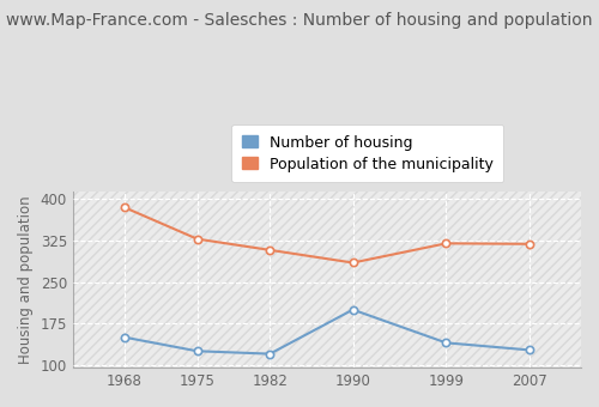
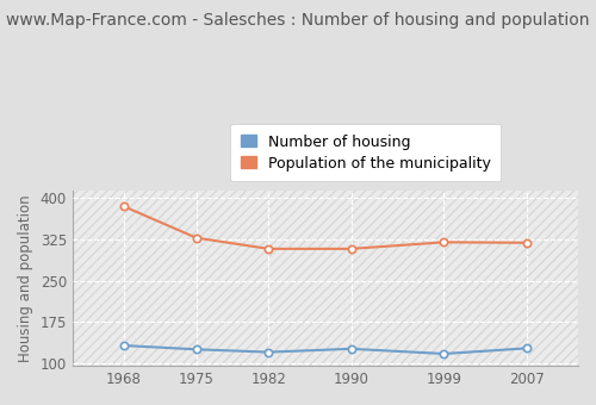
Number of housing/1968: 150 -> 132
Number of housing/1990: 200 -> 126
Population of the municipality/1990: 285 -> 308
Number of housing/1999: 140 -> 117
